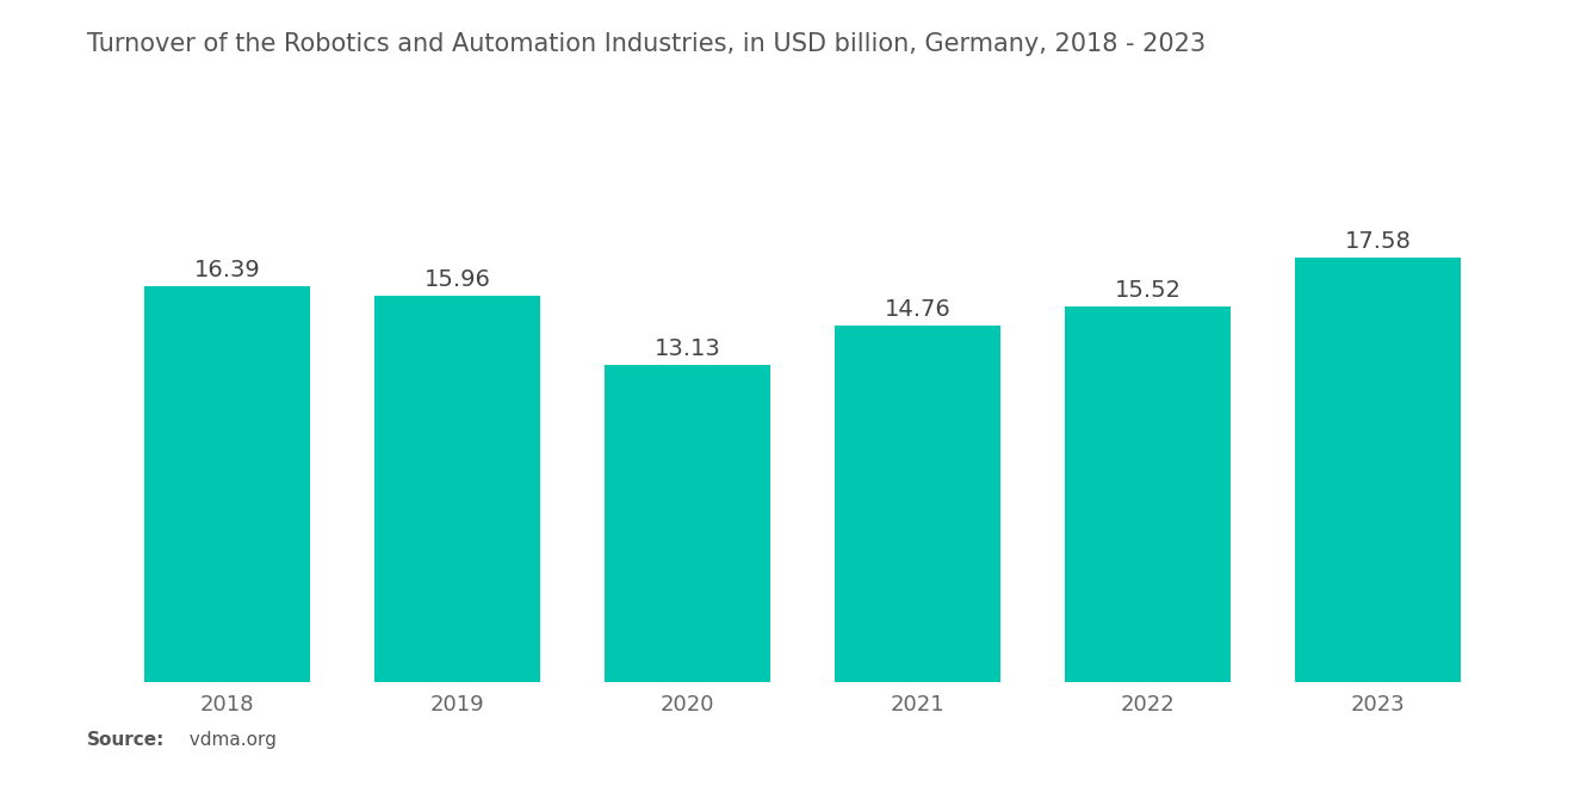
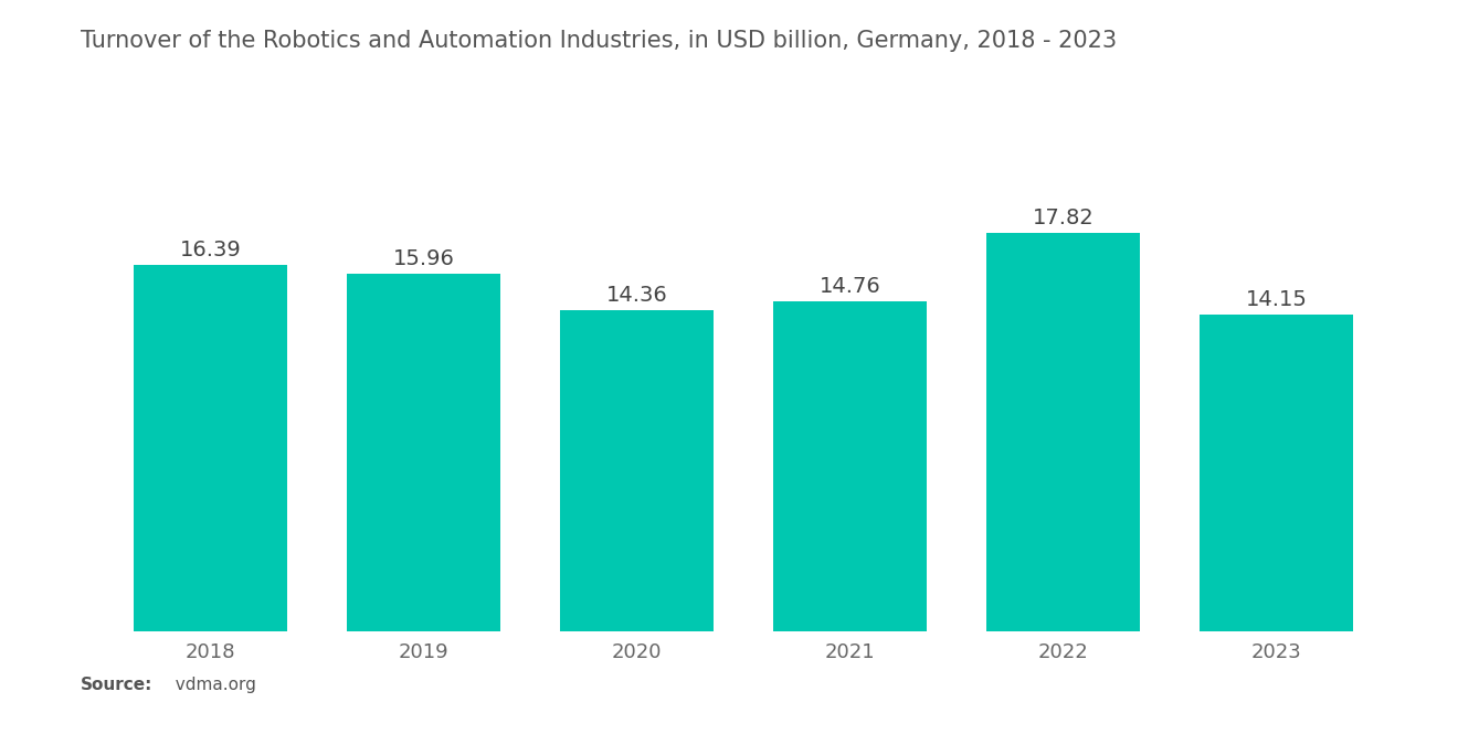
2020: 13.13 -> 14.36
2022: 15.52 -> 17.82
2023: 17.58 -> 14.15
